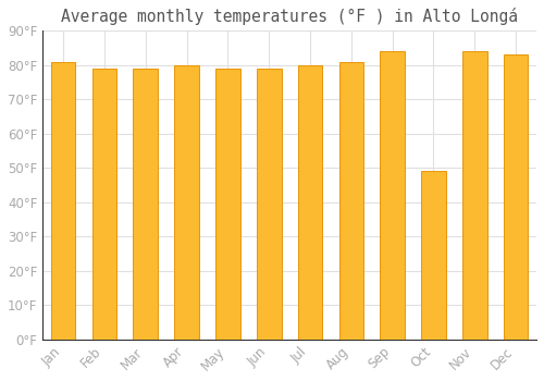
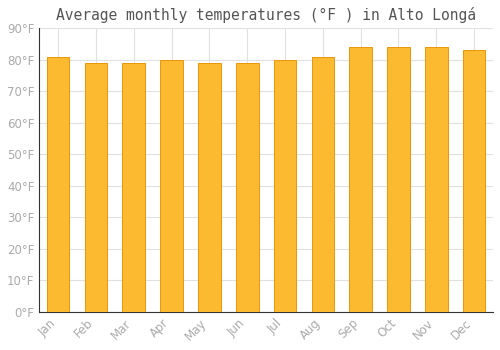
Oct: 49°F -> 84°F
